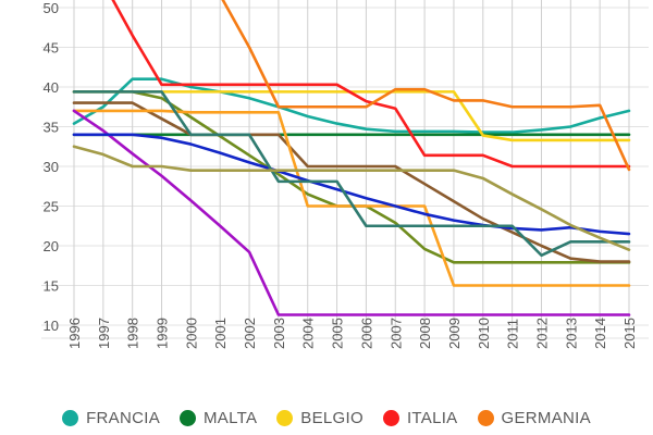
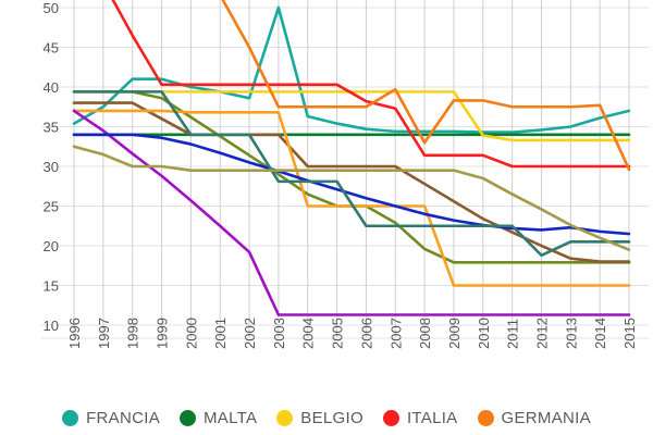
FRANCIA/2003: 38 -> 50
GERMANIA/2008: 40 -> 33
